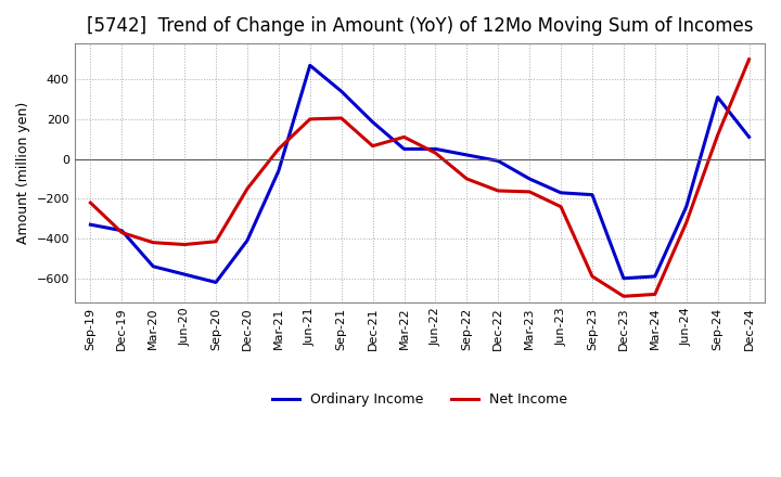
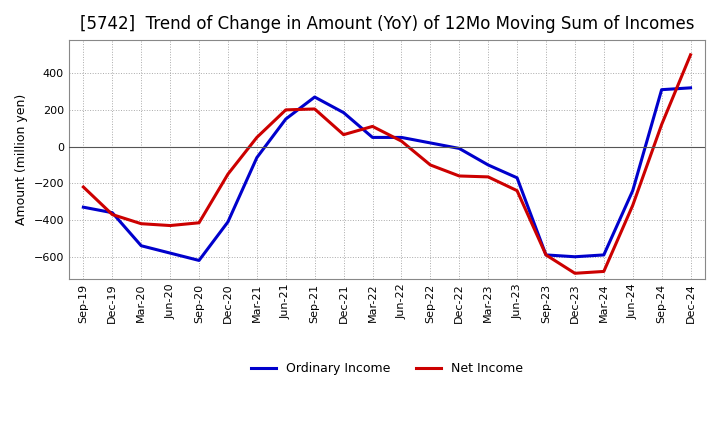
Ordinary Income/Jun-21: 470 -> 150
Ordinary Income/Sep-21: 340 -> 270
Ordinary Income/Sep-23: -180 -> -590
Ordinary Income/Dec-24: 110 -> 320
